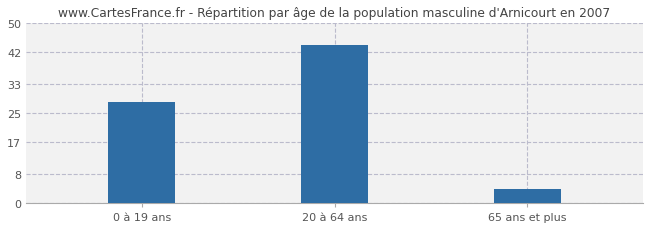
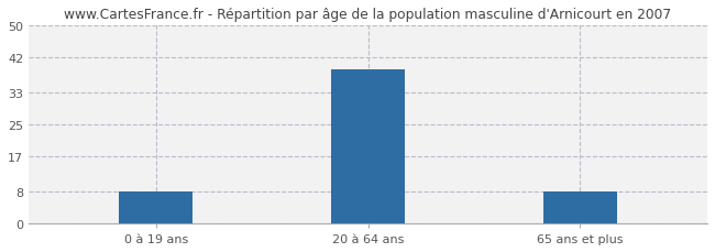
0 à 19 ans: 28 -> 8
20 à 64 ans: 44 -> 39
65 ans et plus: 4 -> 8
